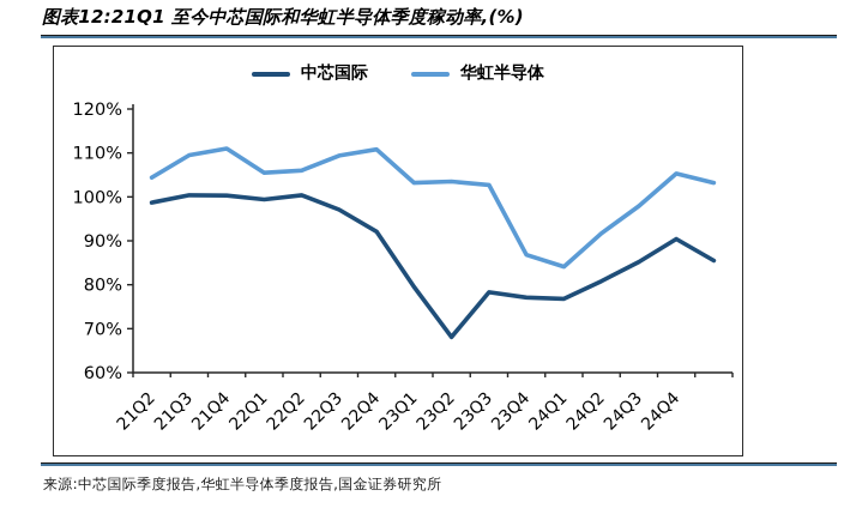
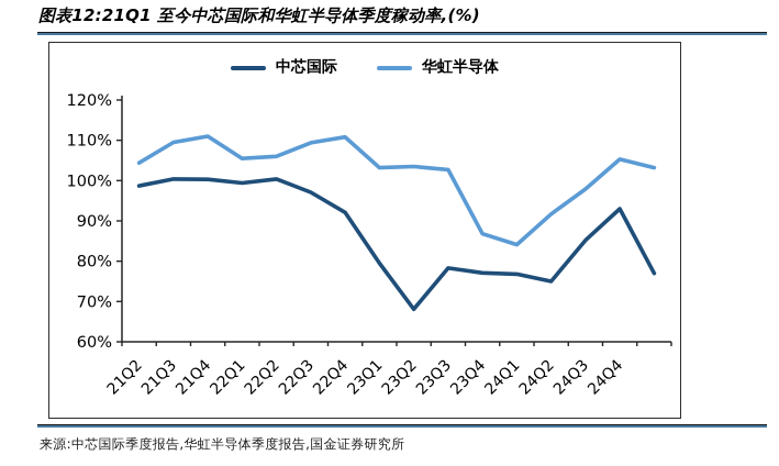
中芯国际/24Q1: 81% -> 75%
中芯国际/24Q3: 90% -> 93%
中芯国际/24Q4: 86% -> 77%
